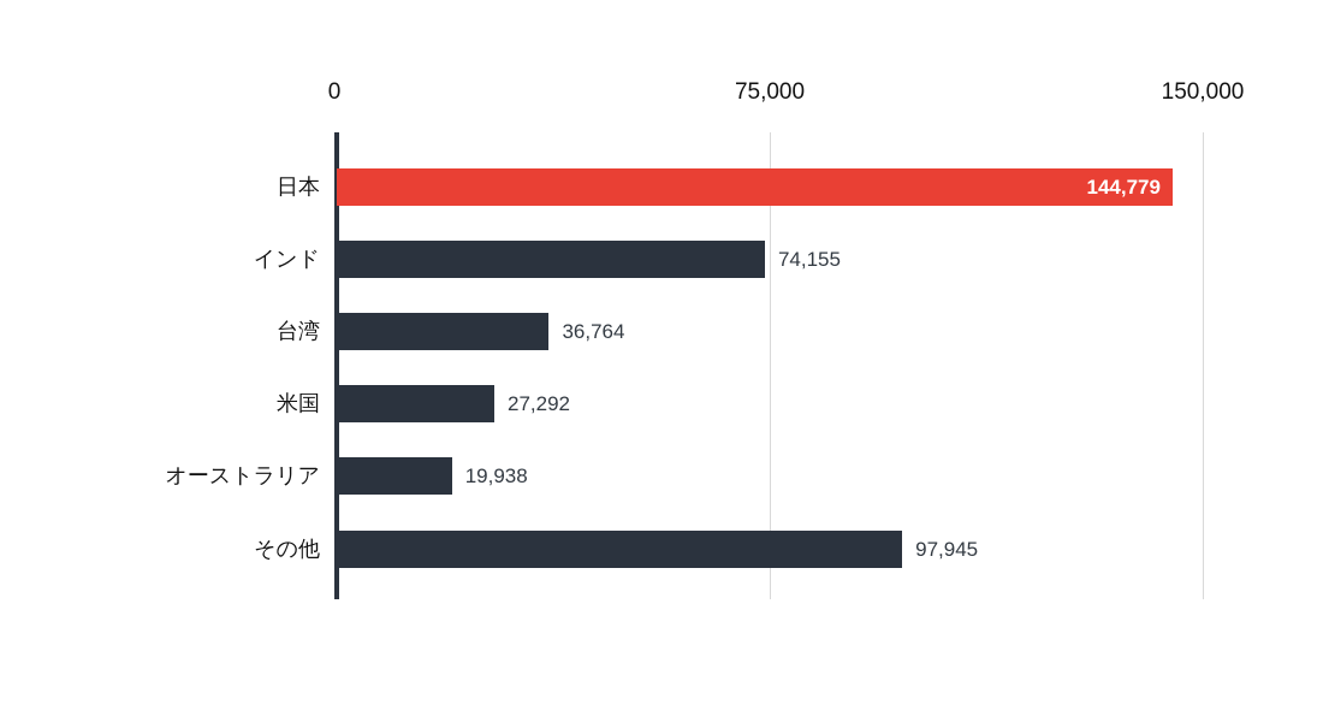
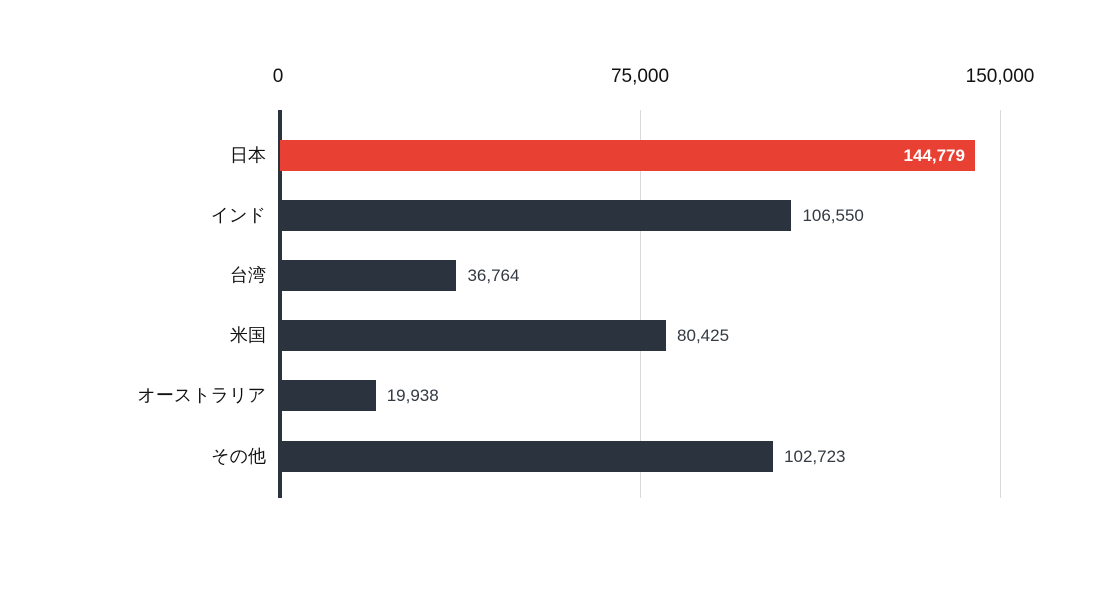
インド: 74,155 -> 106,550
米国: 27,292 -> 80,425
その他: 97,945 -> 102,723
